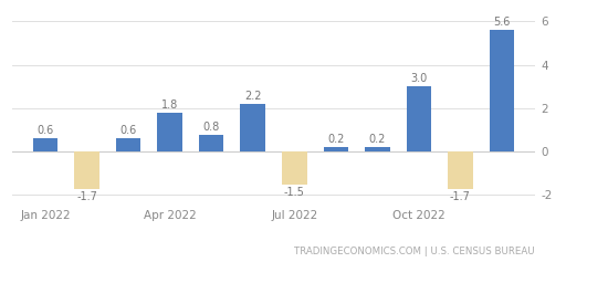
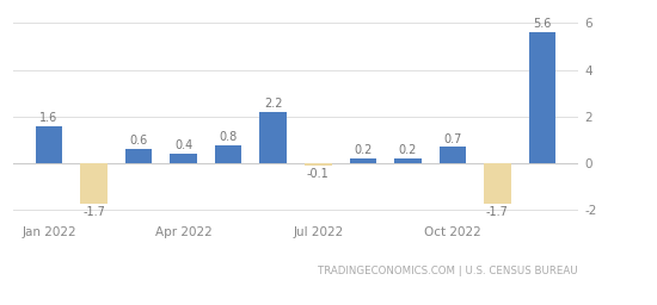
Jan 2022: 0.6 -> 1.6
Apr 2022: 1.8 -> 0.4
Jul 2022: -1.5 -> -0.1
Oct 2022: 3.0 -> 0.7
